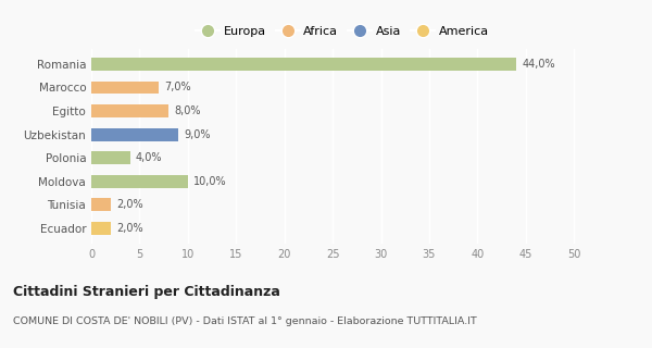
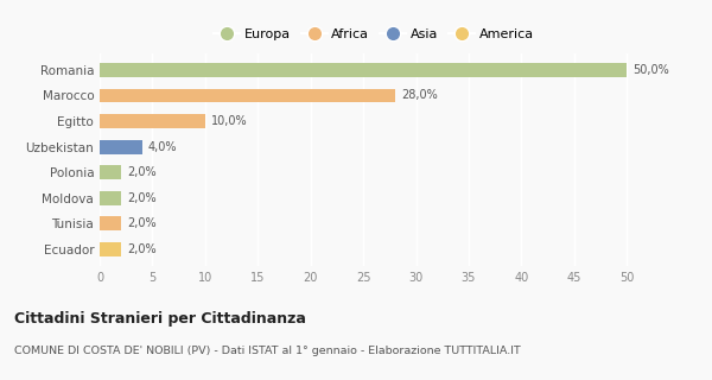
Romania: 44,0% -> 50,0%
Marocco: 7,0% -> 28,0%
Egitto: 8,0% -> 10,0%
Uzbekistan: 9,0% -> 4,0%
Polonia: 4,0% -> 2,0%
Moldova: 10,0% -> 2,0%
